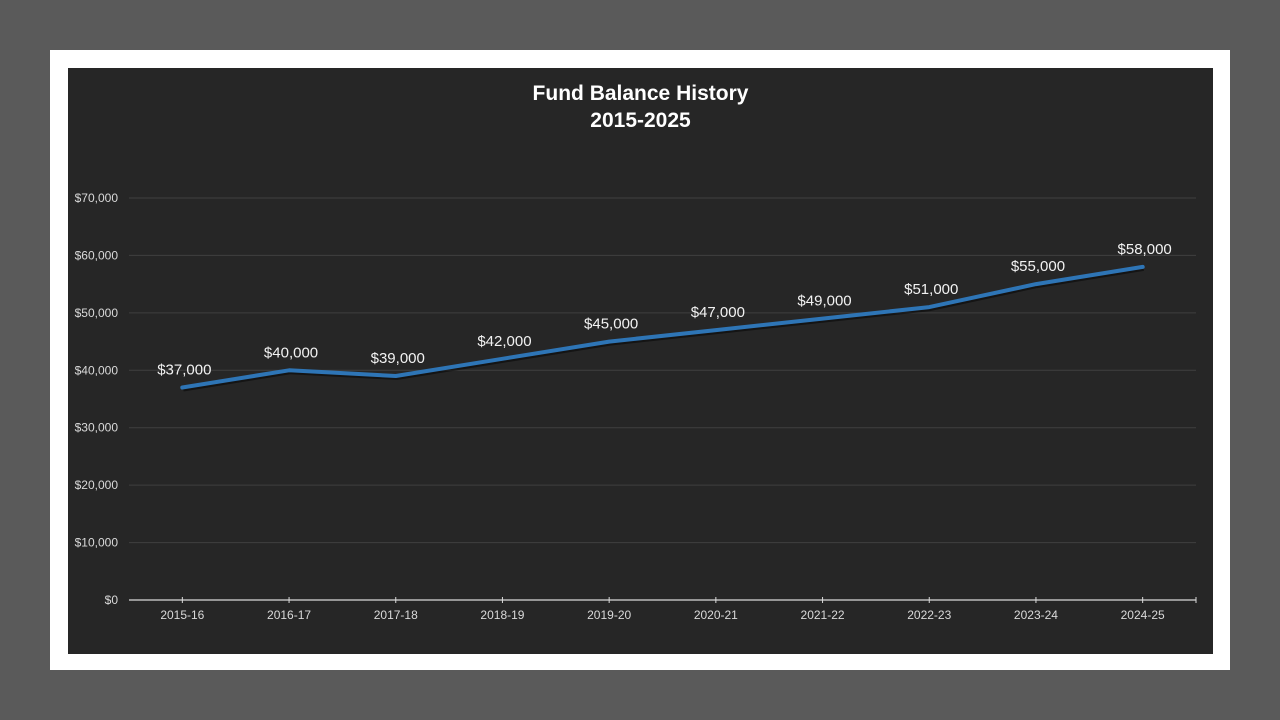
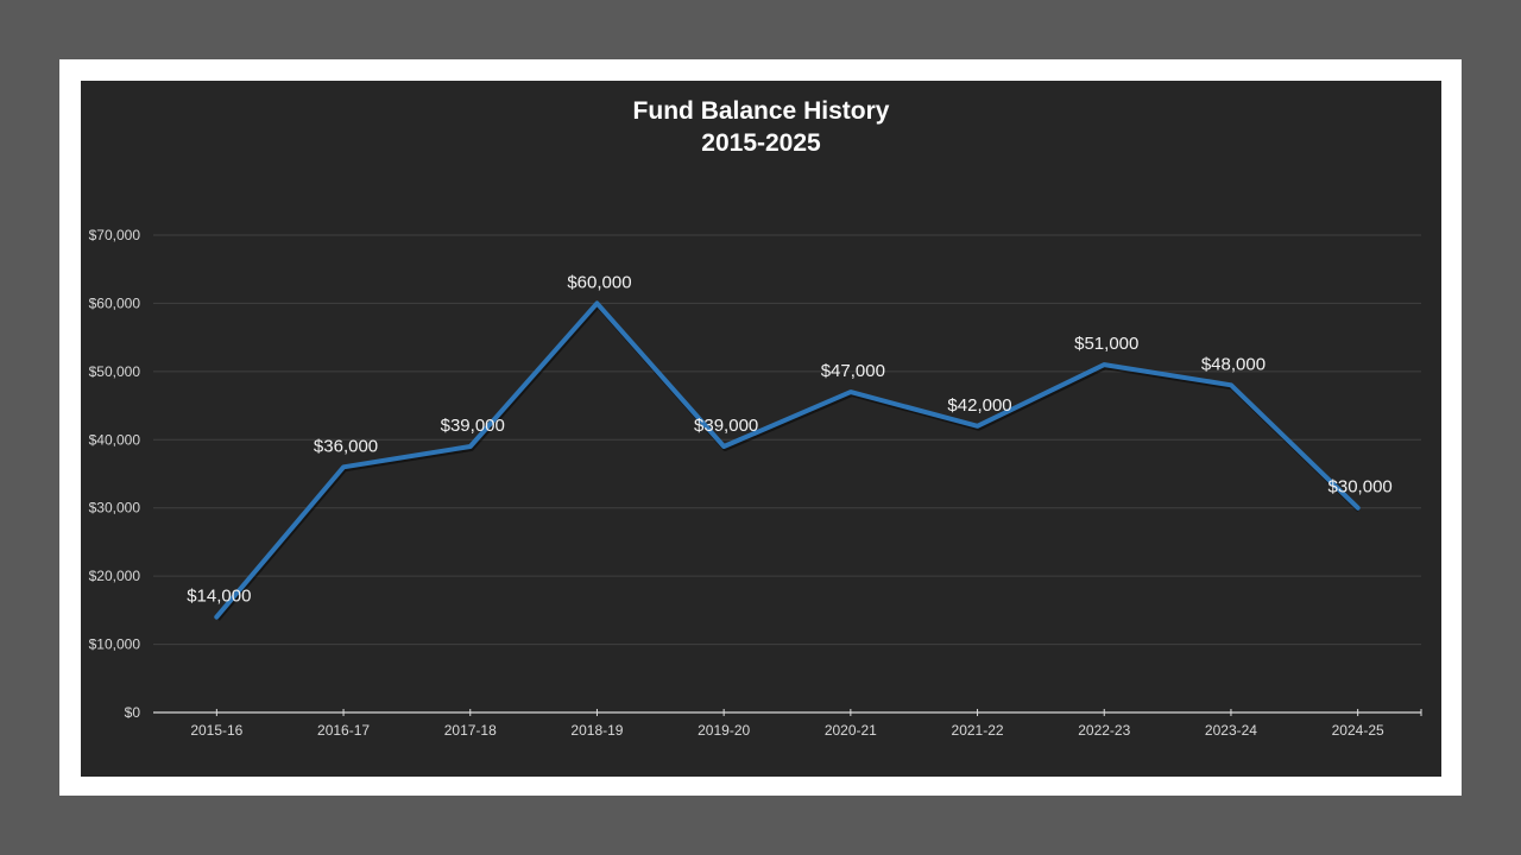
2015-16: $37,000 -> $14,000
2016-17: $40,000 -> $36,000
2018-19: $42,000 -> $60,000
2019-20: $45,000 -> $39,000
2021-22: $49,000 -> $42,000
2023-24: $55,000 -> $48,000
2024-25: $58,000 -> $30,000
